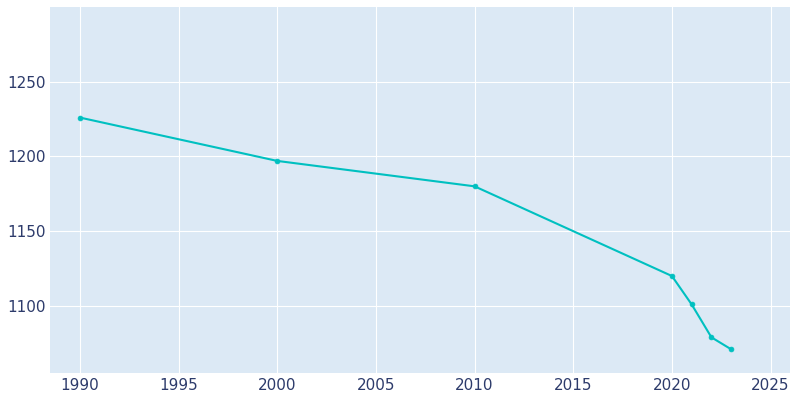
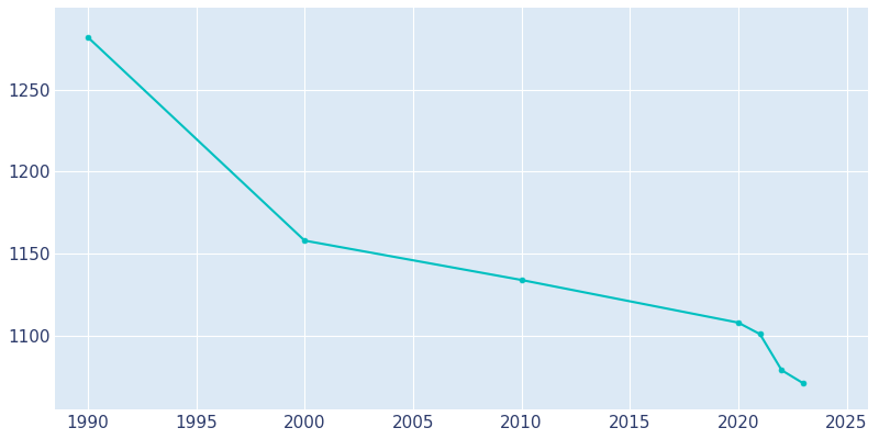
1990: 1226 -> 1282
2000: 1197 -> 1158
2010: 1180 -> 1134
2020: 1120 -> 1108
